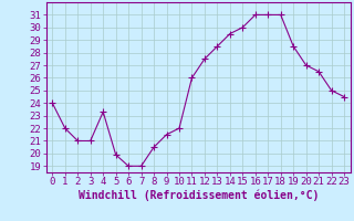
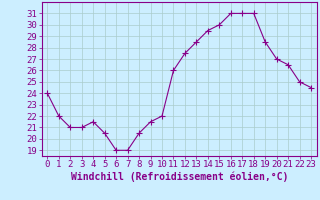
4: 23.3 -> 21.5
5: 19.9 -> 20.5
